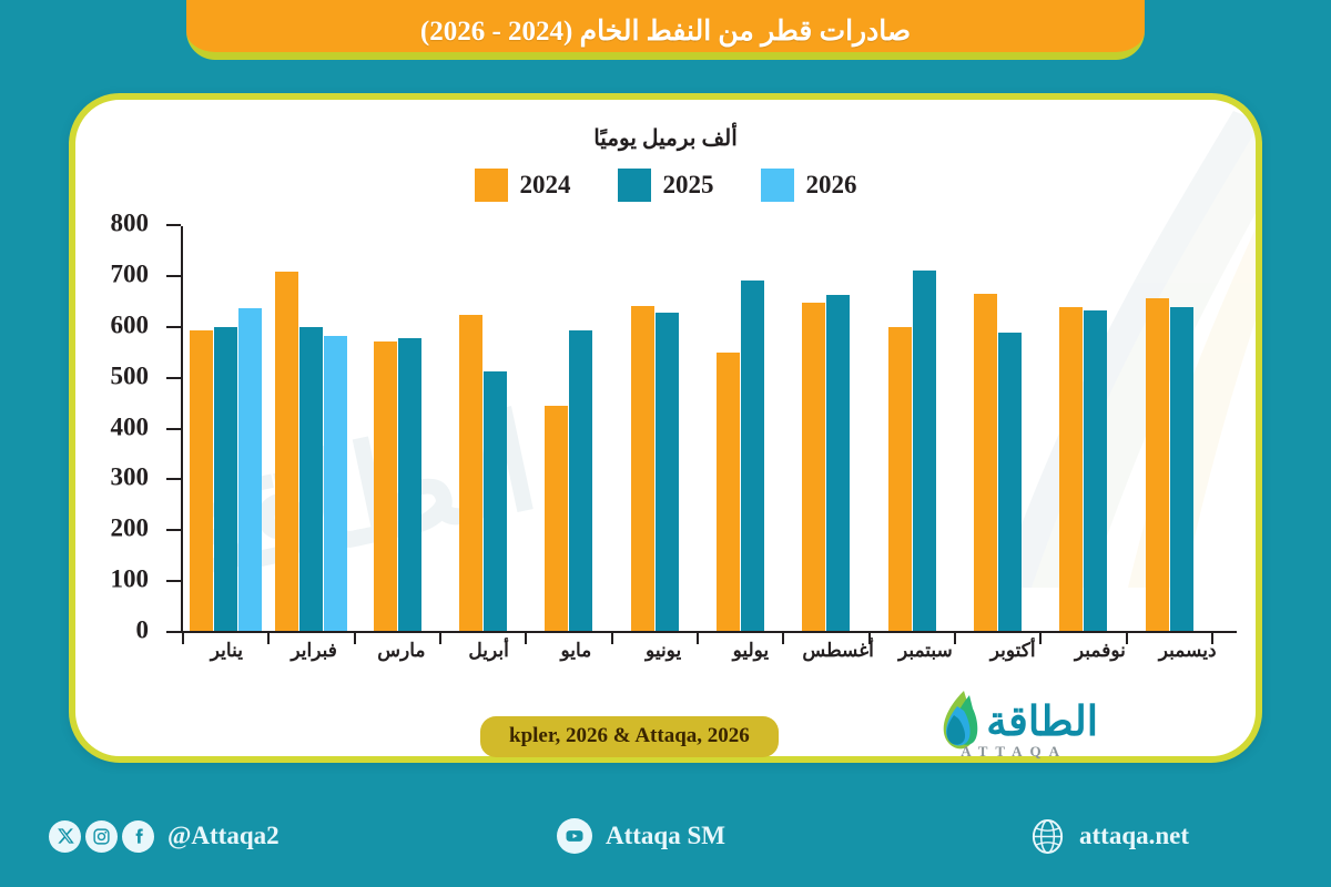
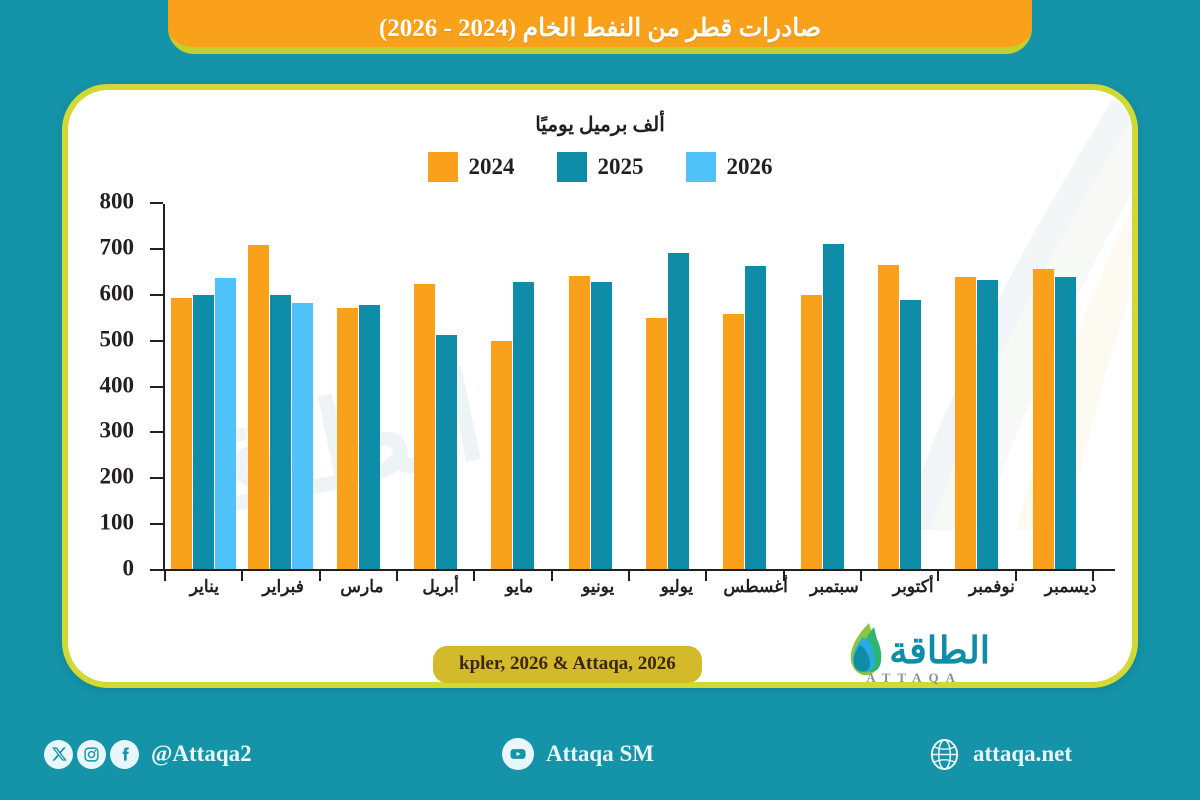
2024/مايو: 440 -> 500
2025/مايو: 600 -> 630
2024/أغسطس: 650 -> 560
